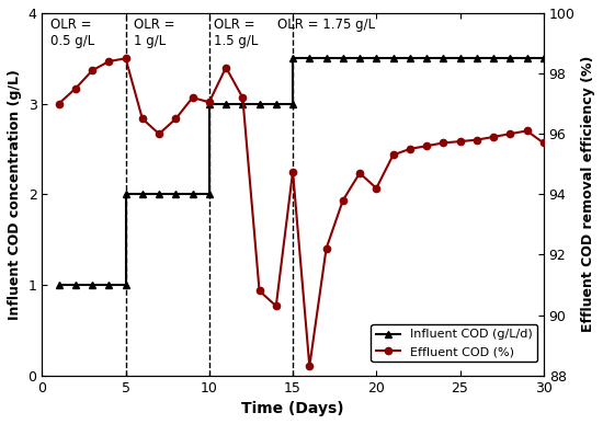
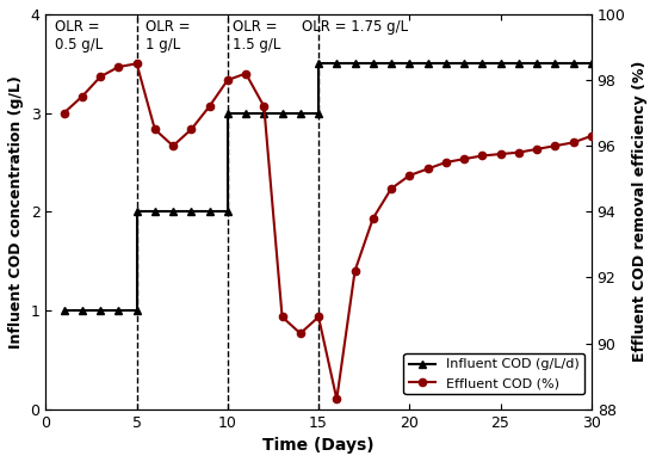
Effluent COD (%)/10: 97.05 -> 98.00
Effluent COD (%)/15: 94.75 -> 90.80
Effluent COD (%)/20: 94.20 -> 95.10
Effluent COD (%)/30: 95.70 -> 96.30
